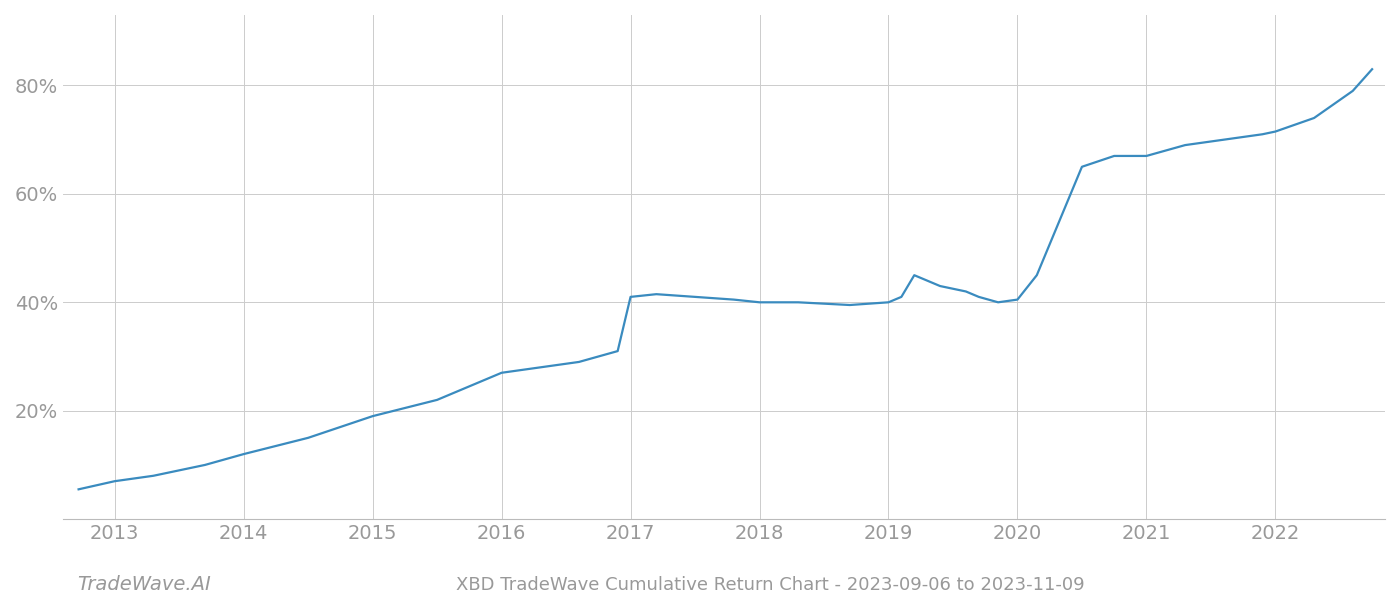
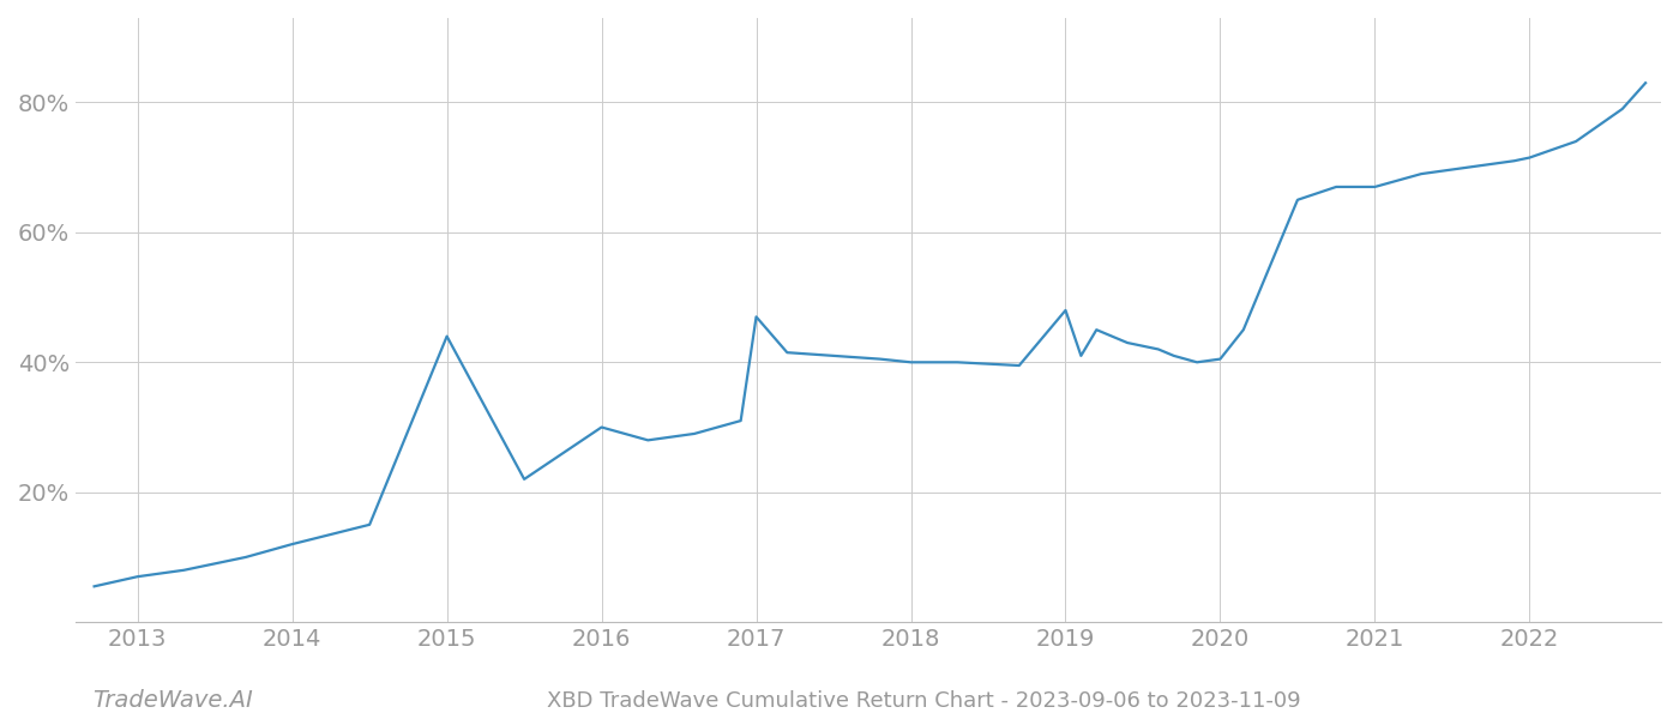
2015: 19.0% -> 44.0%
2016: 27.0% -> 30.0%
2017: 41.0% -> 47.0%
2019: 40.0% -> 48.0%
